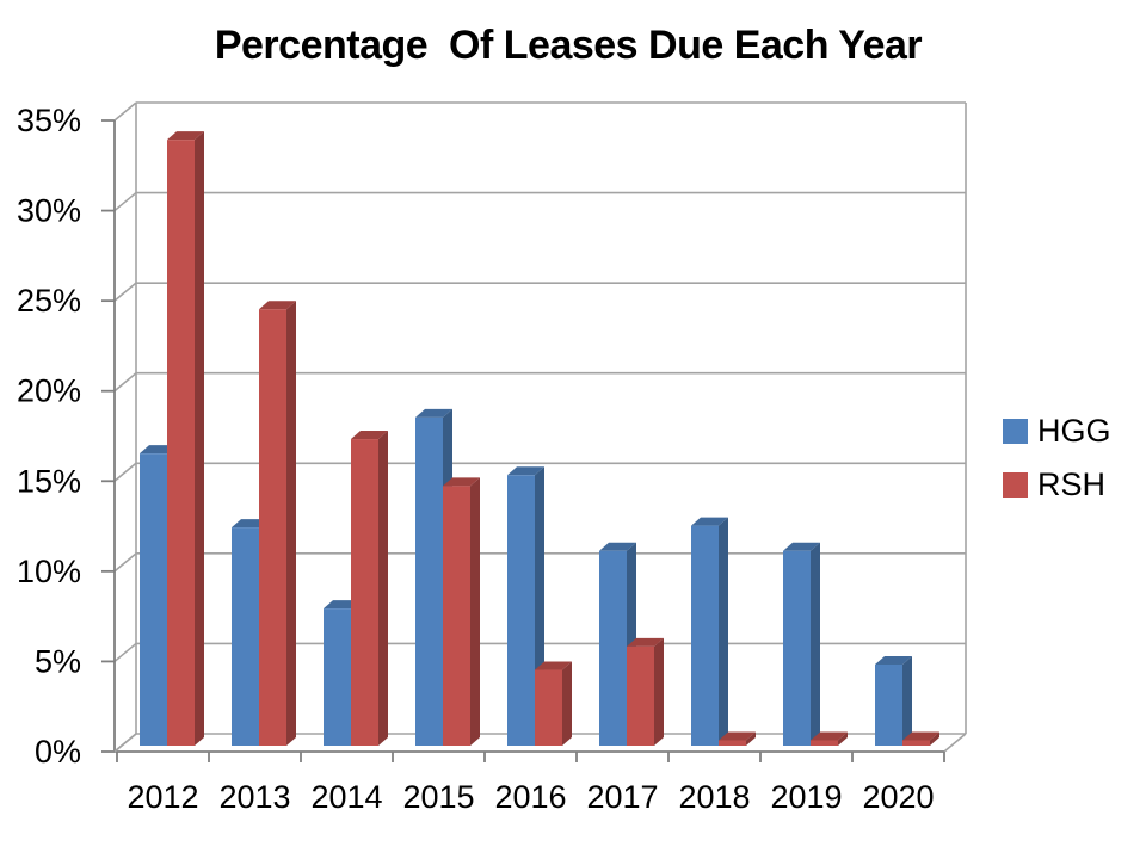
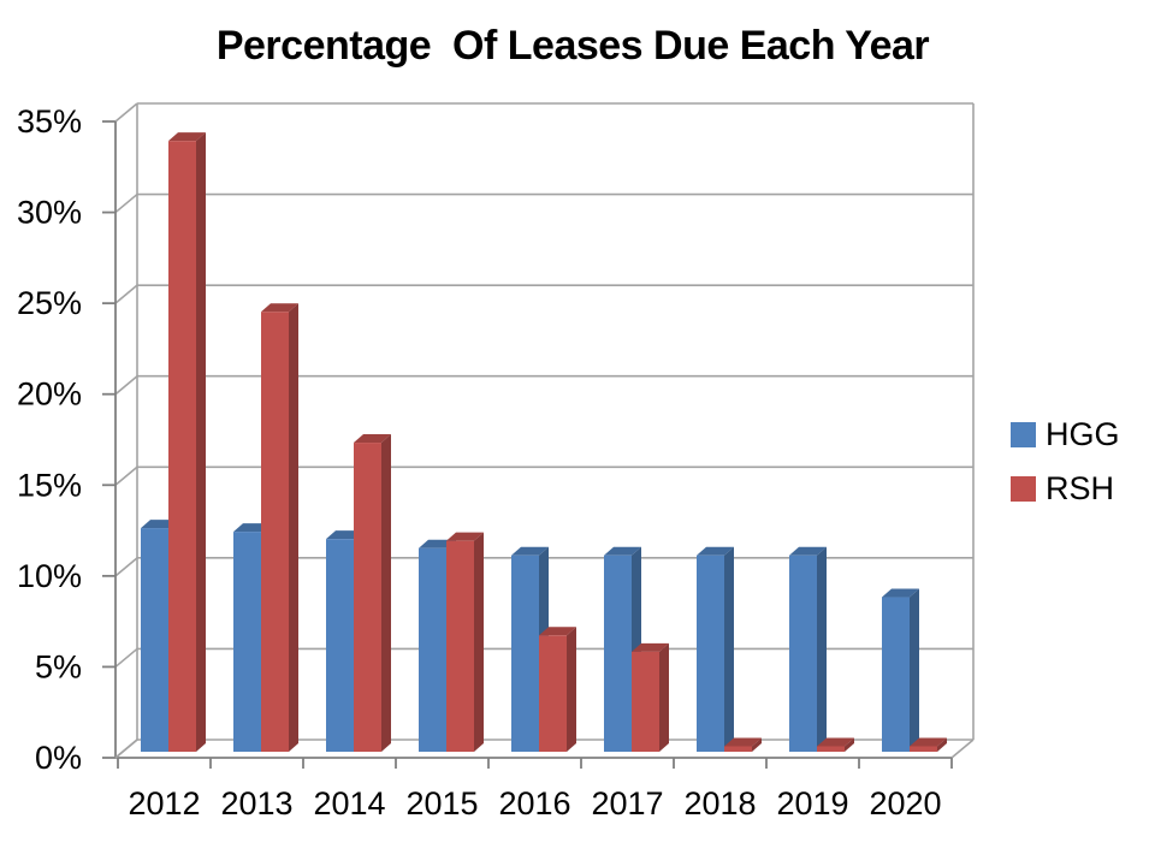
HGG/2012: 16.2% -> 12.3%
HGG/2014: 7.6% -> 11.7%
HGG/2015: 18.2% -> 11.2%
RSH/2015: 14.4% -> 11.6%
HGG/2016: 15.0% -> 10.8%
RSH/2016: 4.2% -> 6.4%
HGG/2018: 12.2% -> 10.8%
HGG/2020: 4.5% -> 8.5%
